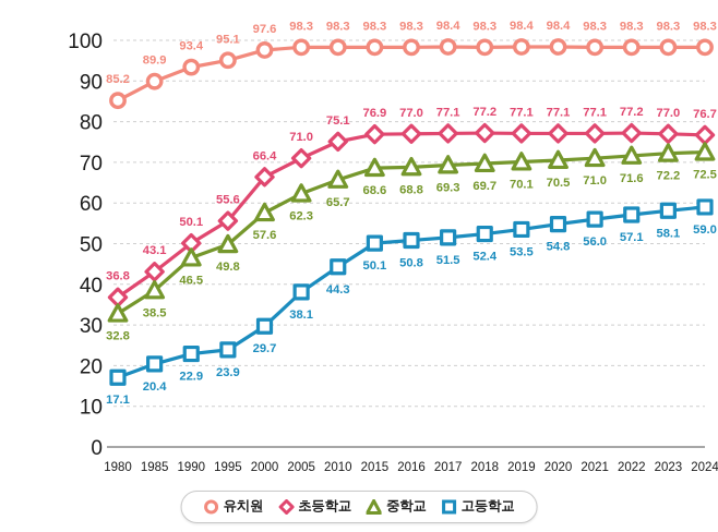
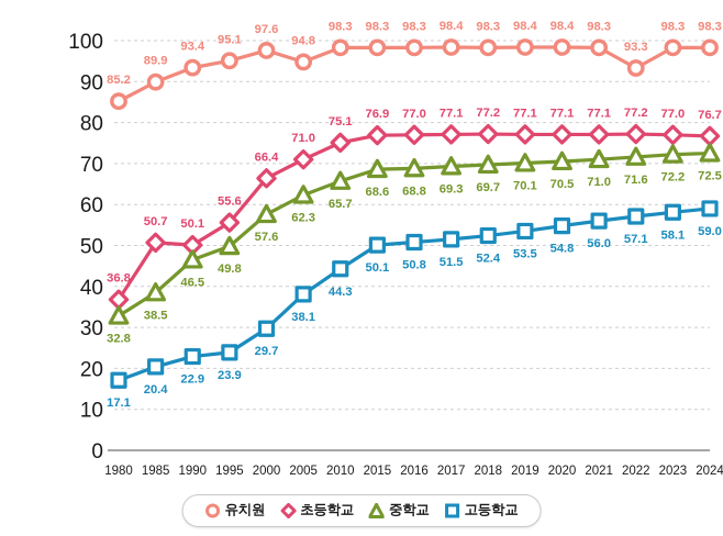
초등학교/1985: 43.1 -> 50.7
유치원/2005: 98.3 -> 94.8
유치원/2022: 98.3 -> 93.3
